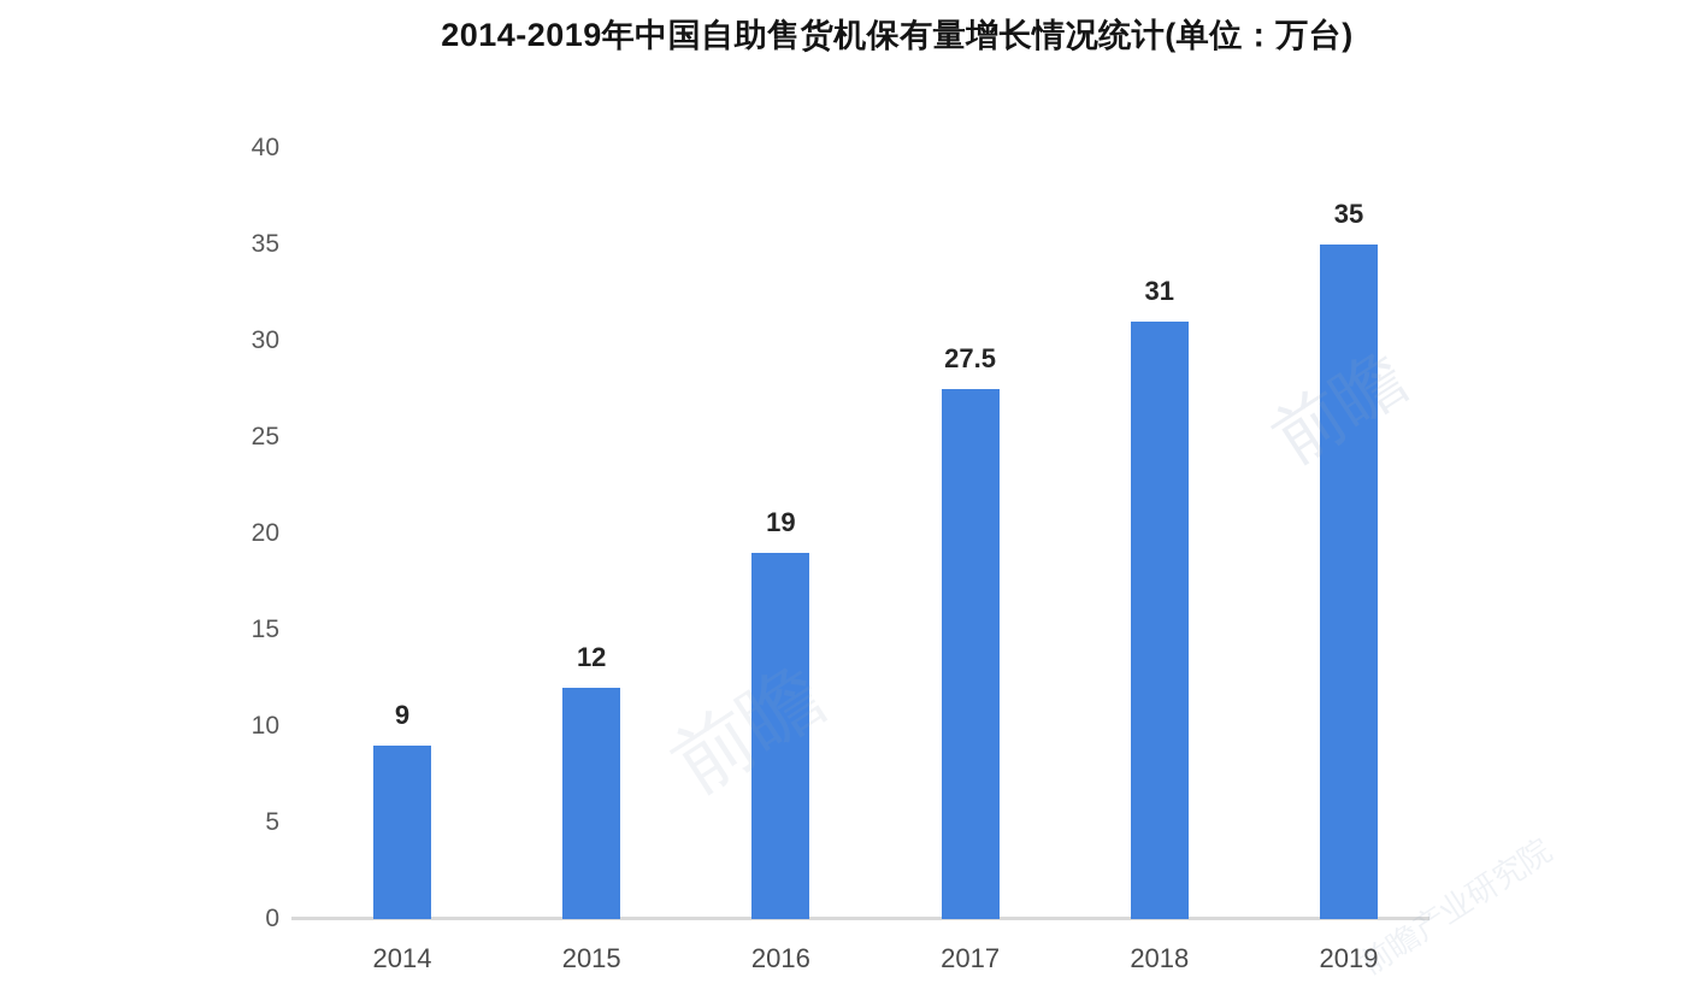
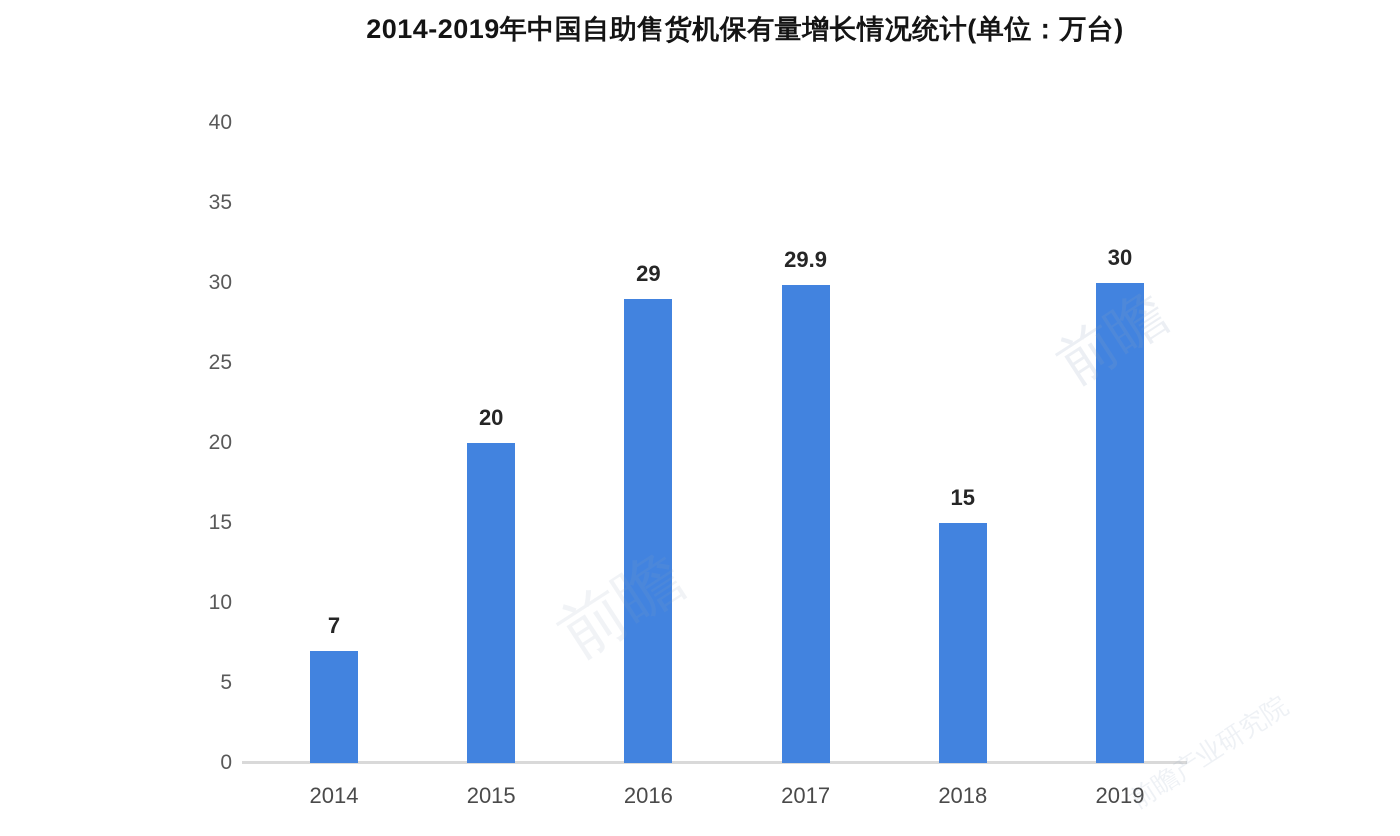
2014: 9 -> 7
2015: 12 -> 20
2016: 19 -> 29
2017: 27.5 -> 29.9
2018: 31 -> 15
2019: 35 -> 30
